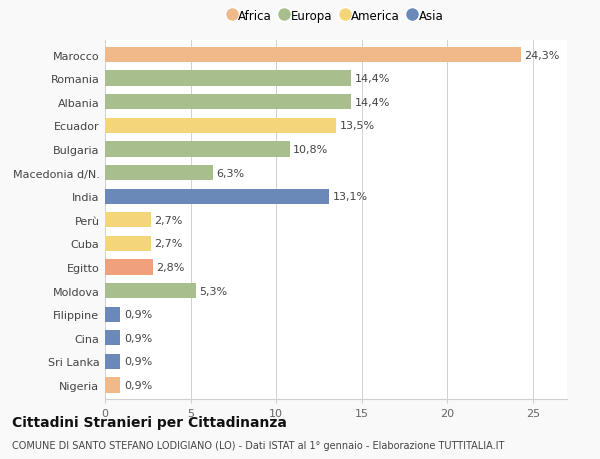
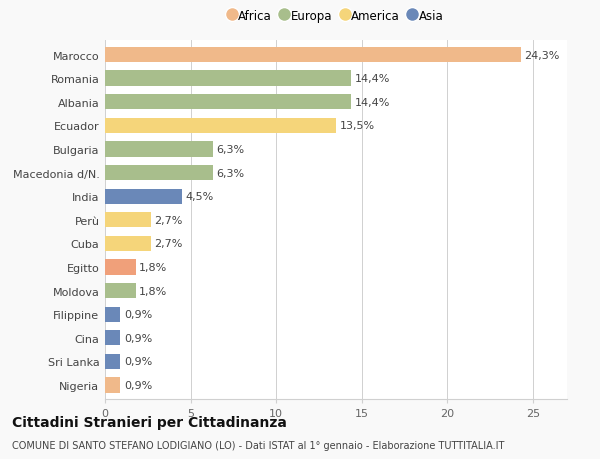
Bulgaria: 10,8% -> 6,3%
India: 13,1% -> 4,5%
Egitto: 2,8% -> 1,8%
Moldova: 5,3% -> 1,8%
